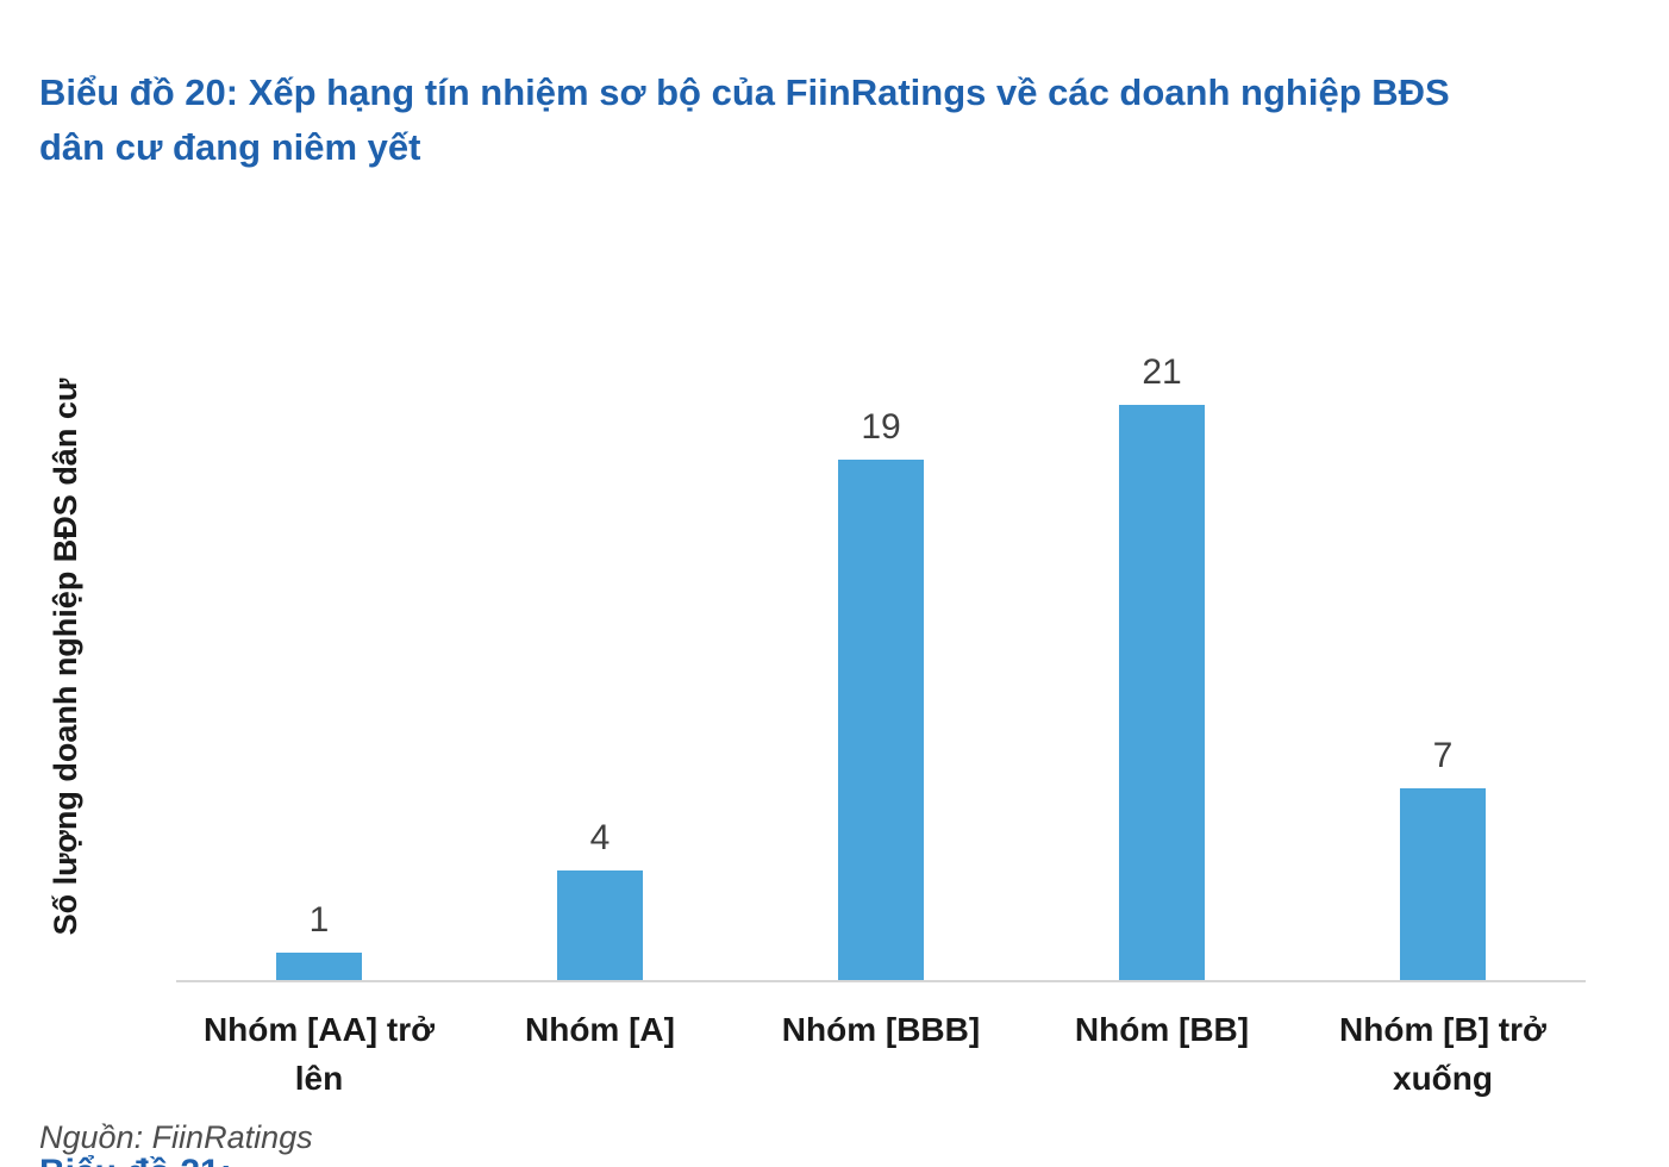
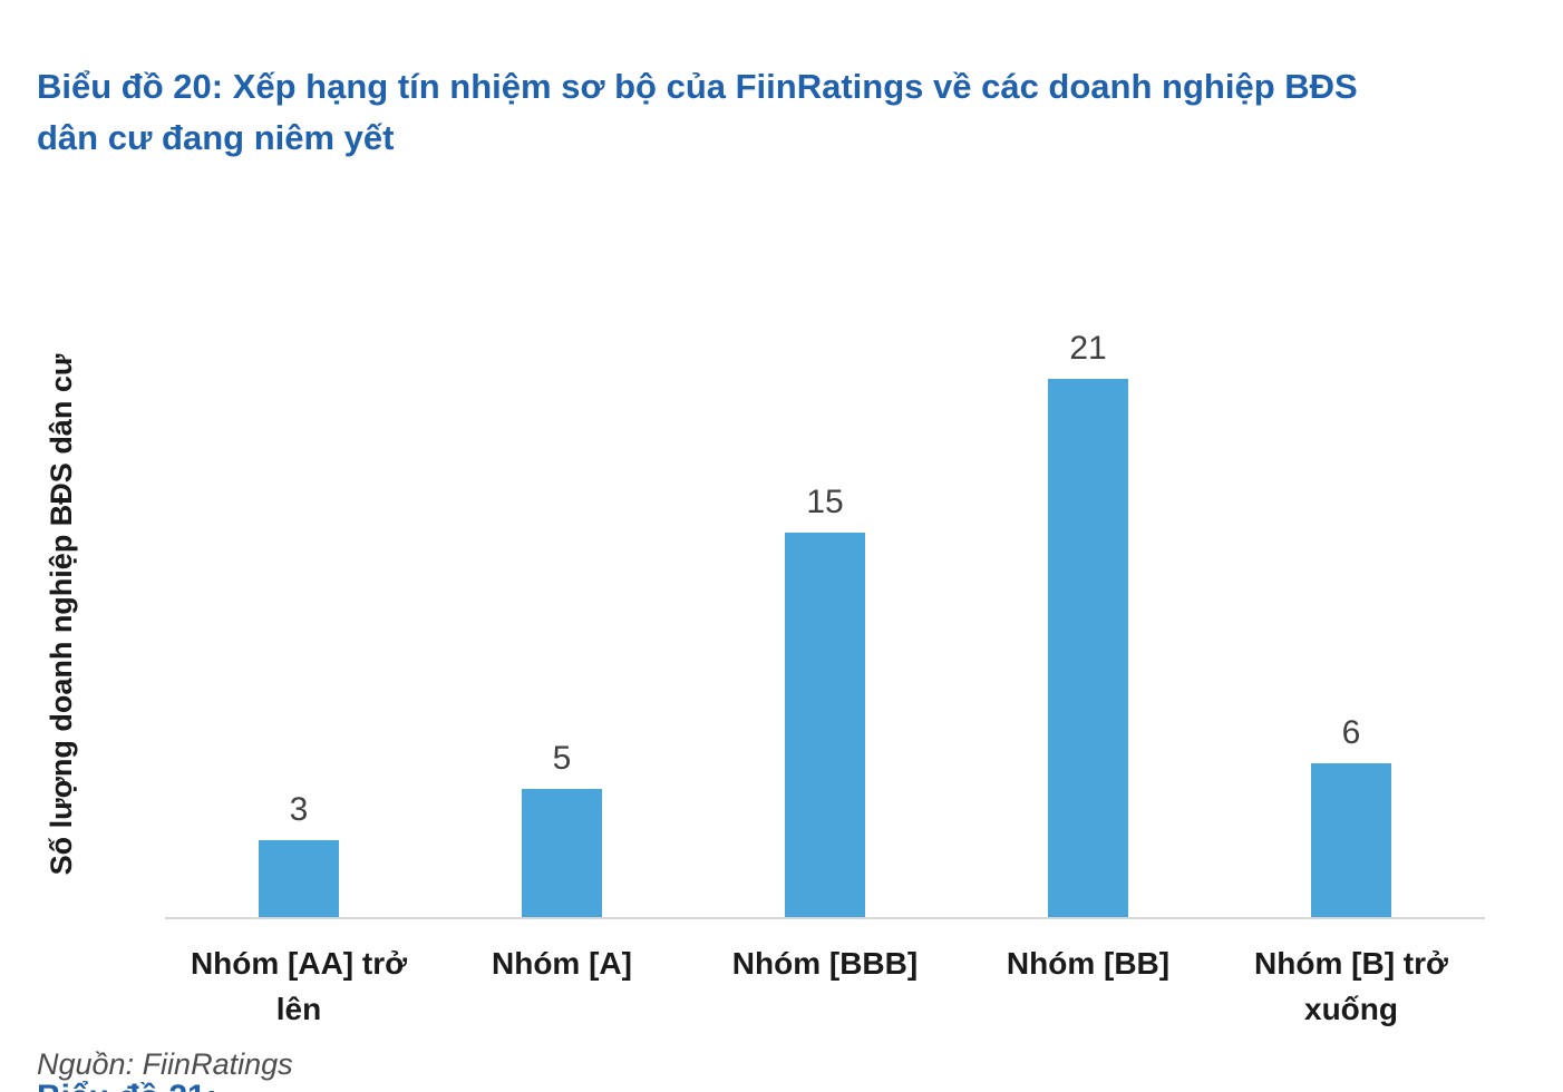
Nhóm [AA] trở lên: 1 -> 3
Nhóm [A]: 4 -> 5
Nhóm [BBB]: 19 -> 15
Nhóm [B] trở xuống: 7 -> 6
